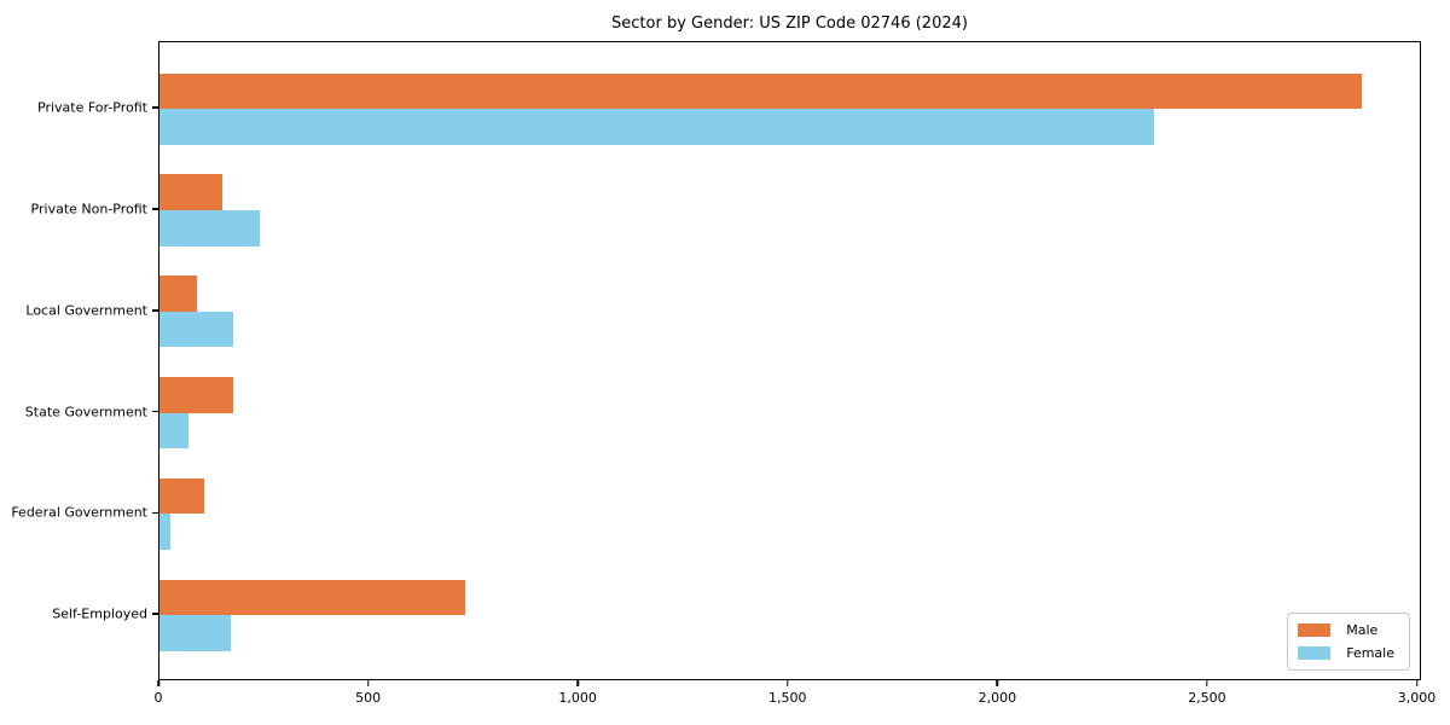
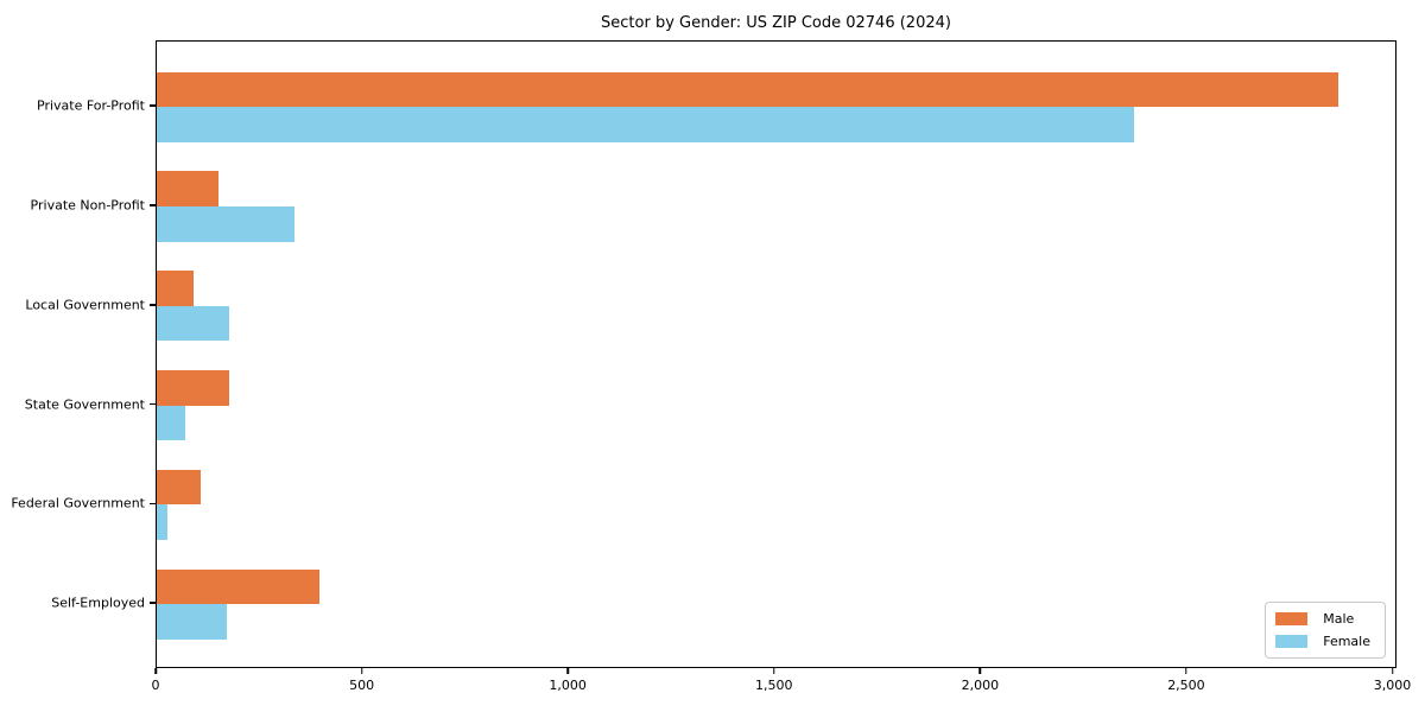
Female/Private Non-Profit: 240 -> 340
Male/Self-Employed: 730 -> 400
